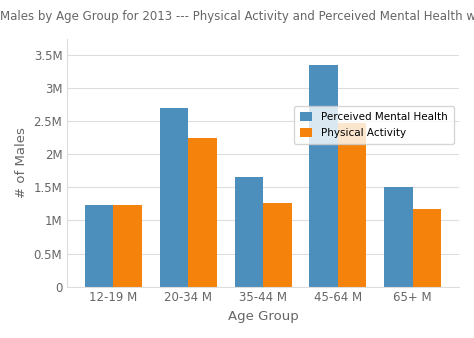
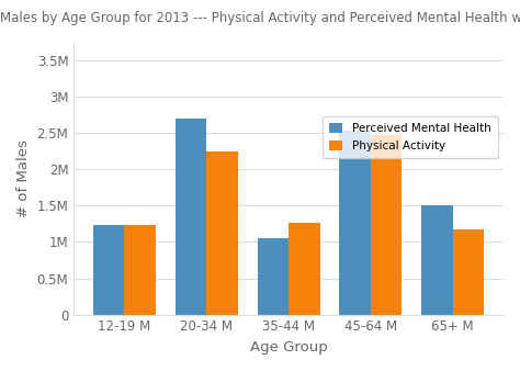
Perceived Mental Health/35-44 M: 1.65M -> 1.06M
Perceived Mental Health/45-64 M: 3.35M -> 2.54M
